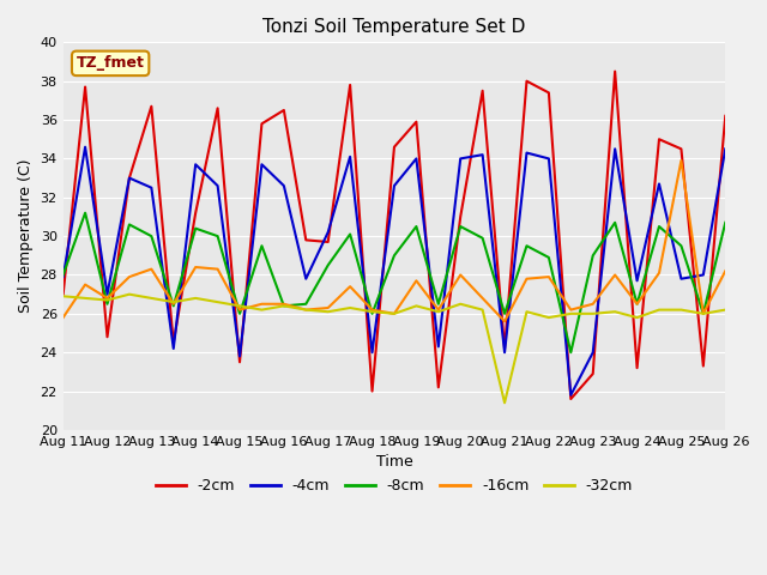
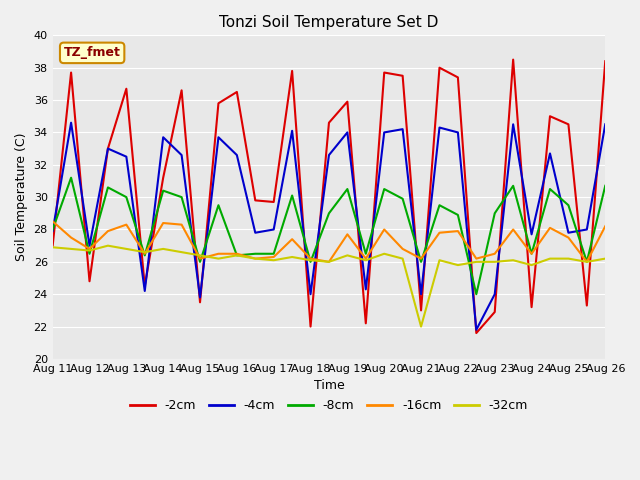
-16cm/Aug 11: 25.8 -> 28.5
-4cm/Aug 17: 30.2 -> 28.0
-8cm/Aug 17: 28.5 -> 26.5
-2cm/Aug 20: 31.0 -> 37.7
-2cm/Aug 21: 24.2 -> 23.0
-16cm/Aug 21: 25.6 -> 26.2
-32cm/Aug 21: 21.4 -> 22.0
-16cm/Aug 25: 33.9 -> 27.5
-2cm/Aug 26: 36.2 -> 38.4
